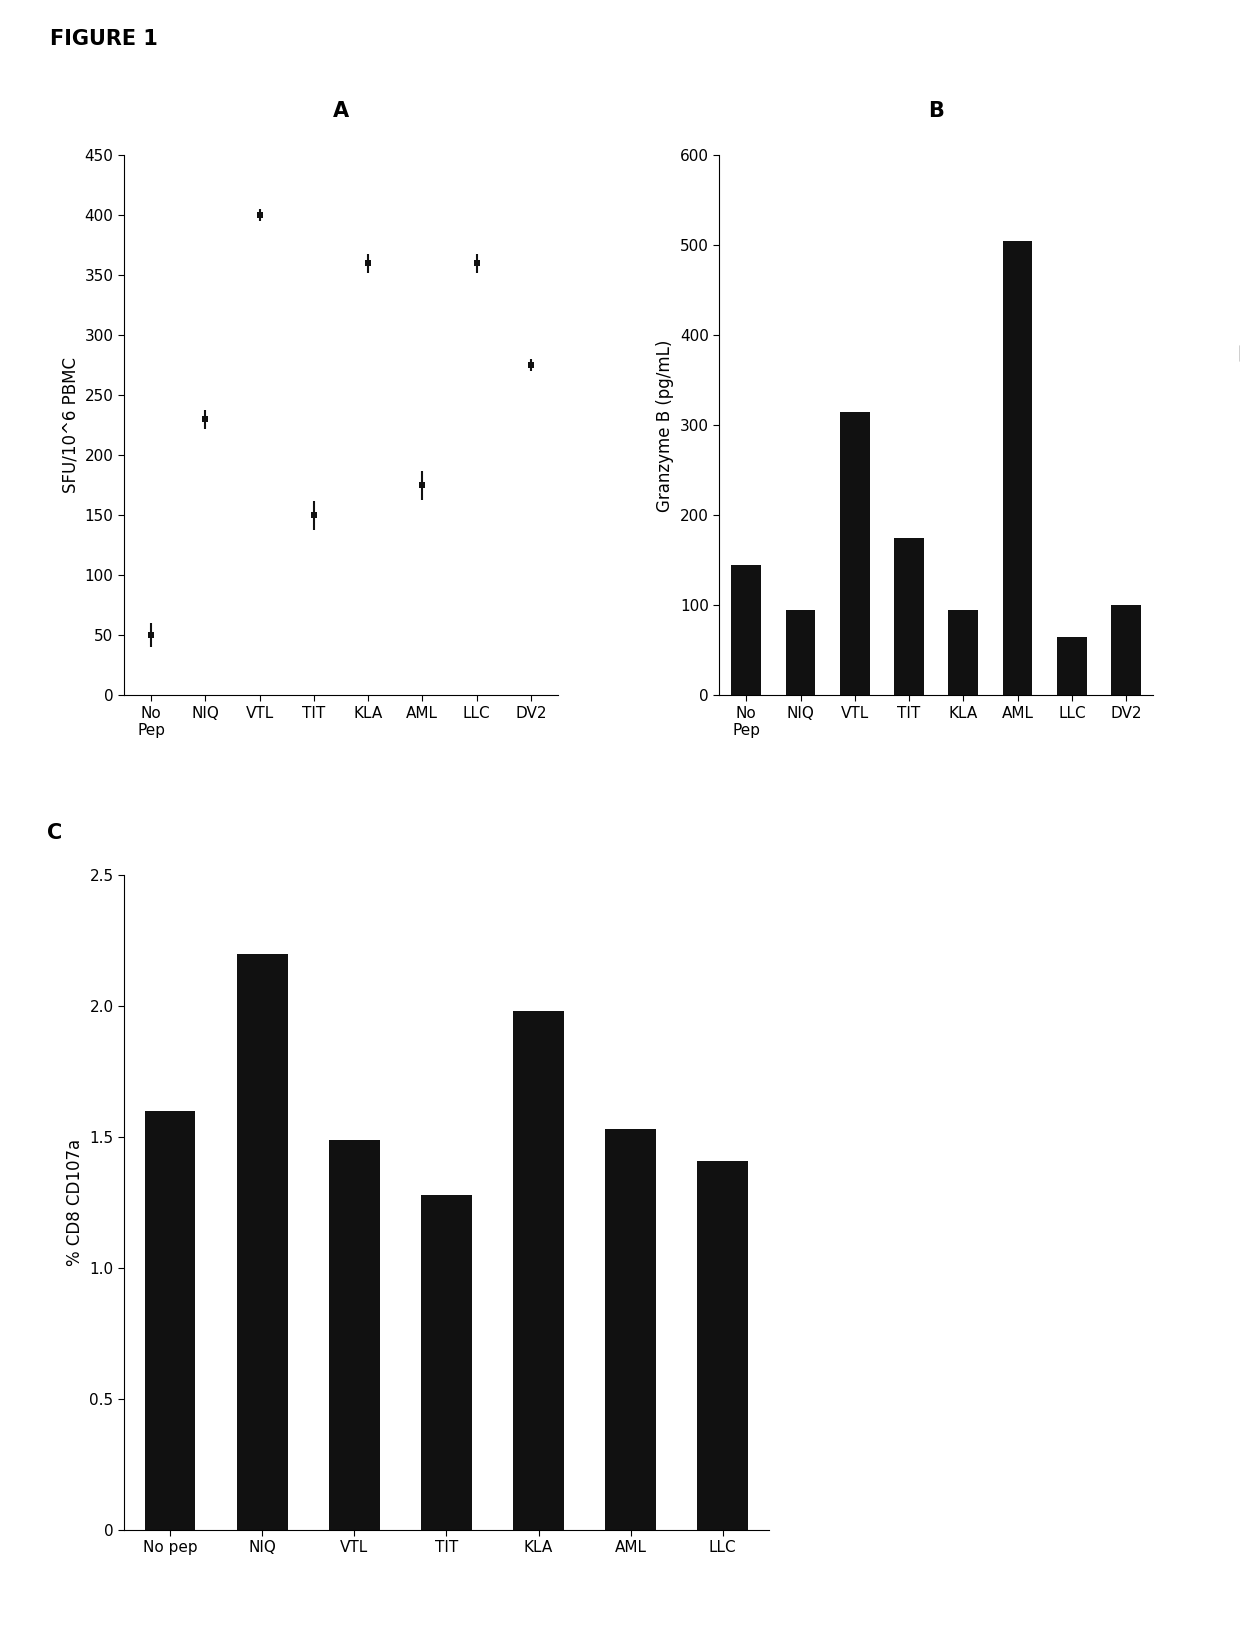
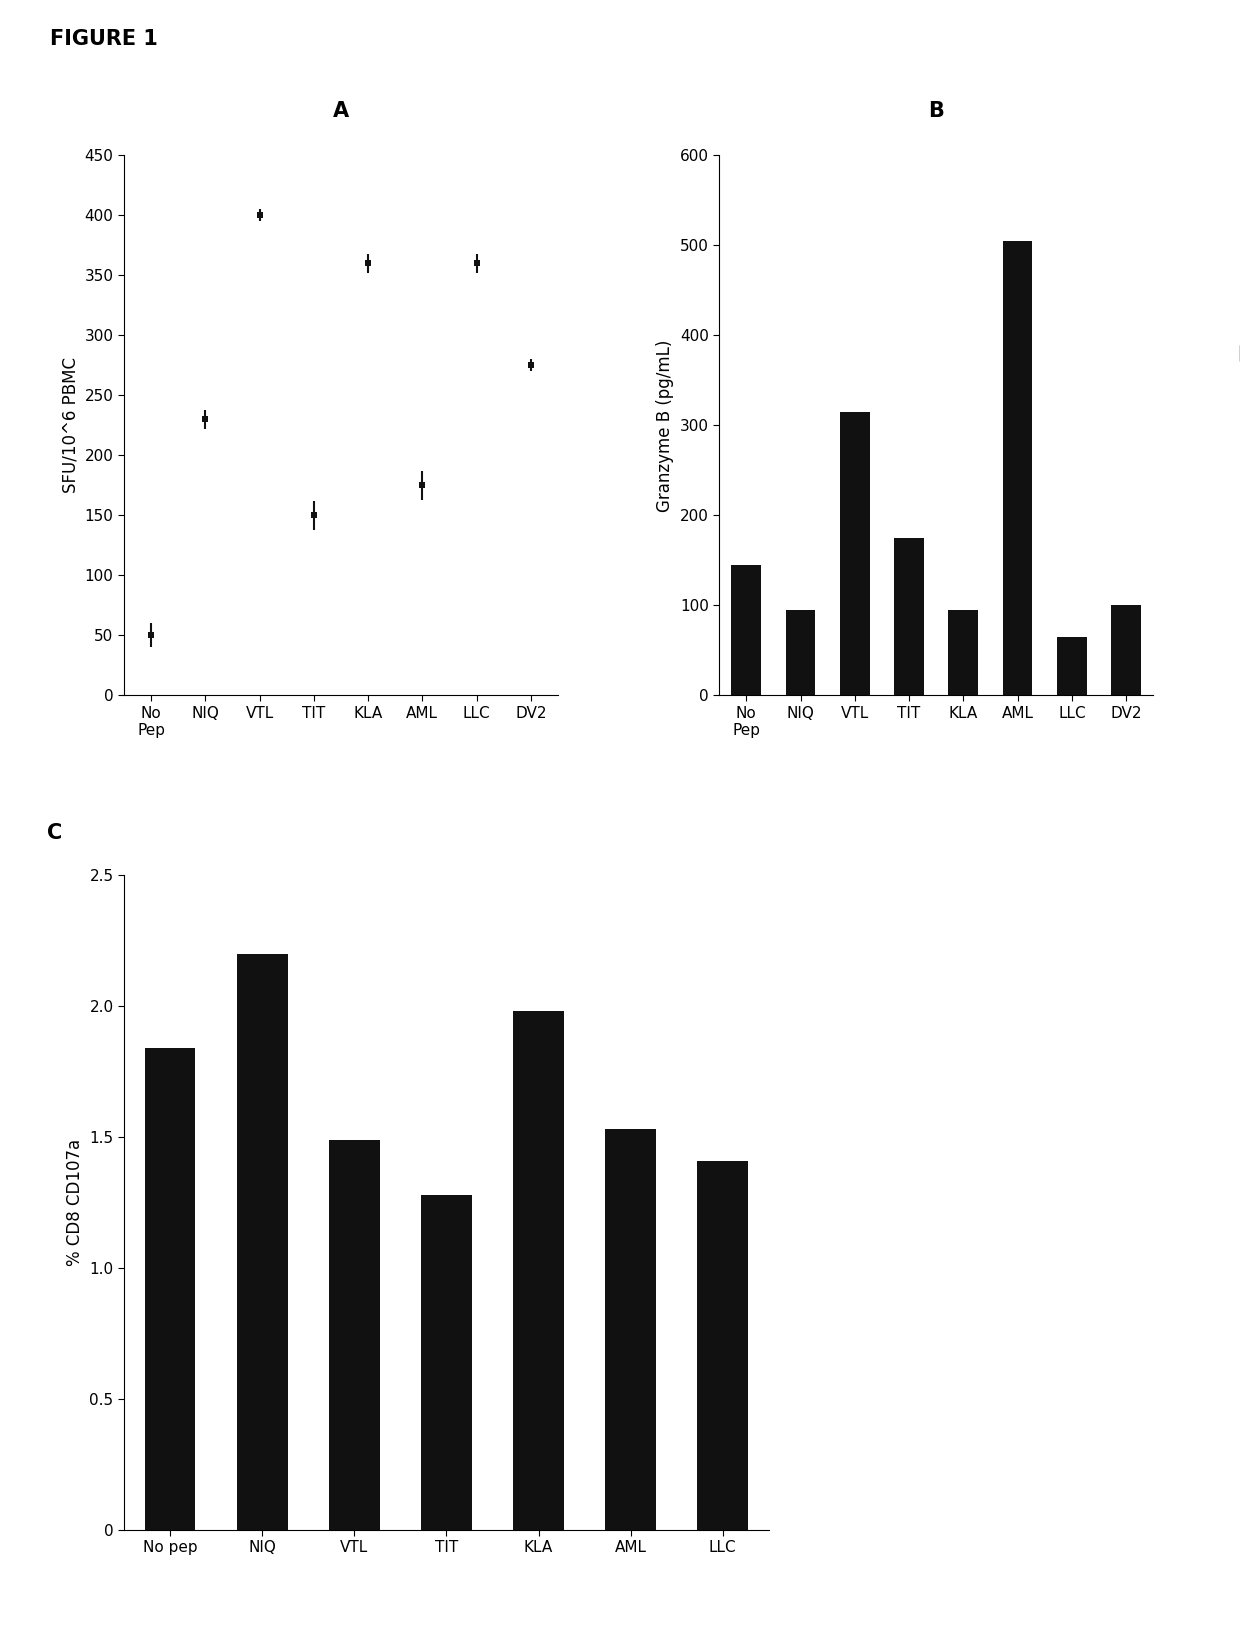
No pep: 1.60 -> 1.84
